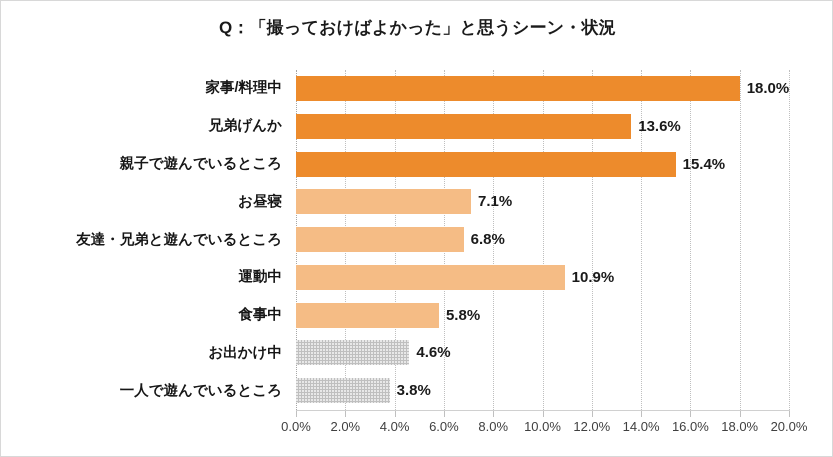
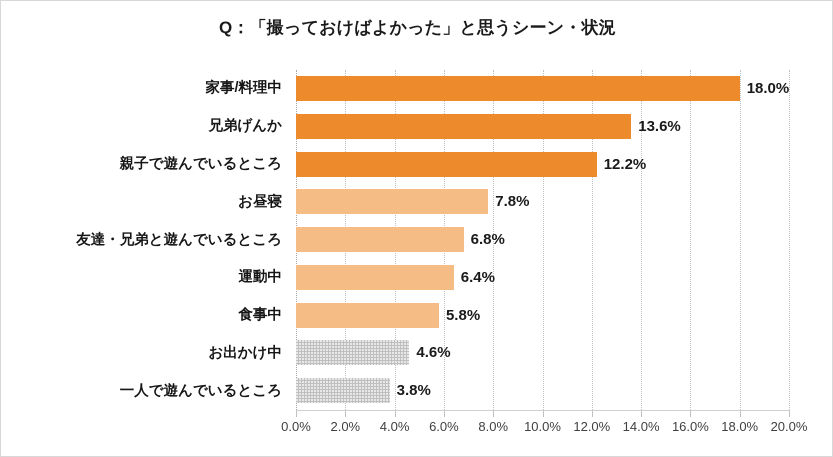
親子で遊んでいるところ: 15.4% -> 12.2%
お昼寝: 7.1% -> 7.8%
運動中: 10.9% -> 6.4%
